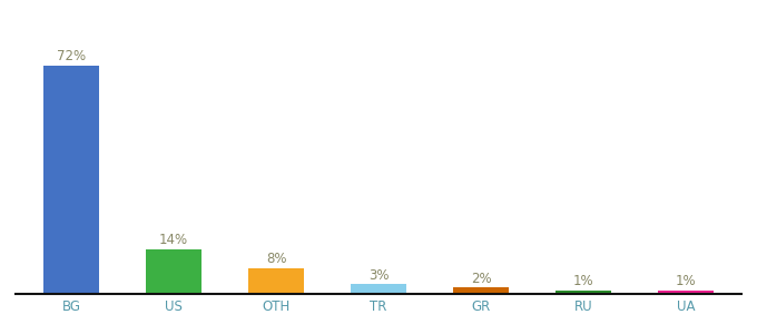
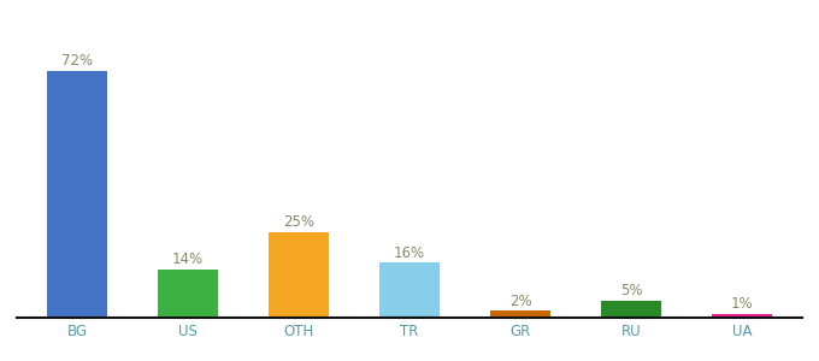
OTH: 8% -> 25%
TR: 3% -> 16%
RU: 1% -> 5%
